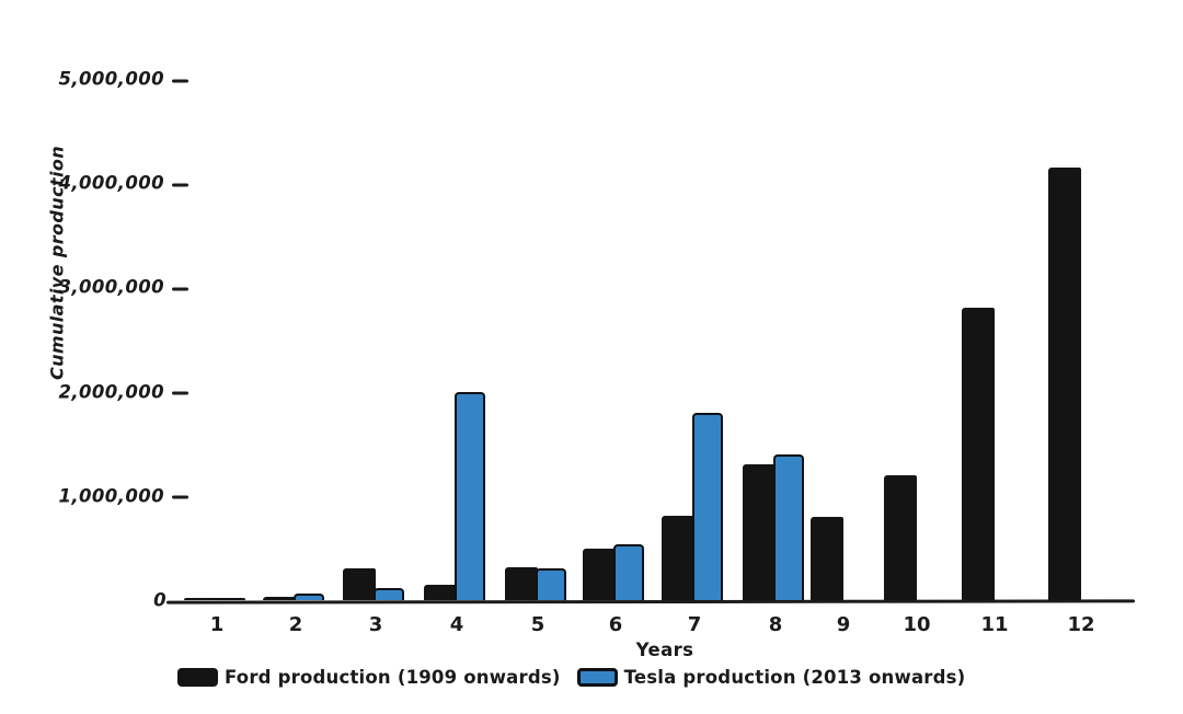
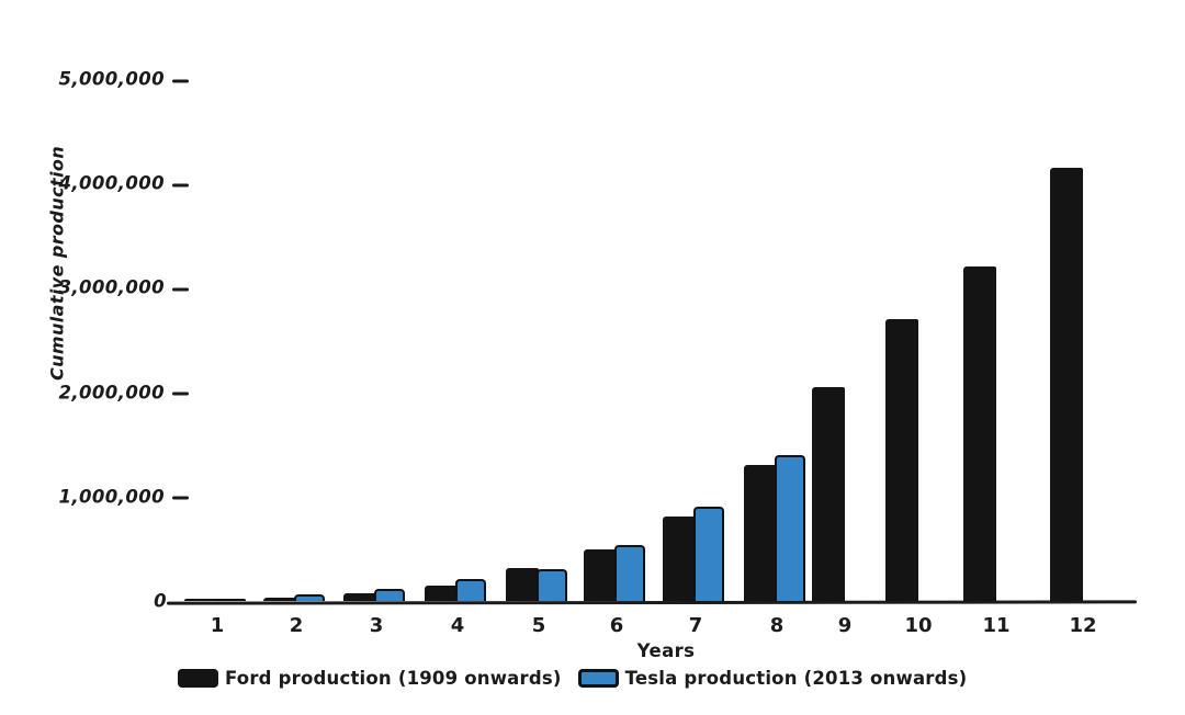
Ford production (1909 onwards)/3: 300000 -> 100000
Tesla production (2013 onwards)/4: 2000000 -> 200000
Tesla production (2013 onwards)/7: 1800000 -> 900000
Ford production (1909 onwards)/9: 800000 -> 2000000
Ford production (1909 onwards)/10: 1200000 -> 2700000
Ford production (1909 onwards)/11: 2800000 -> 3200000
